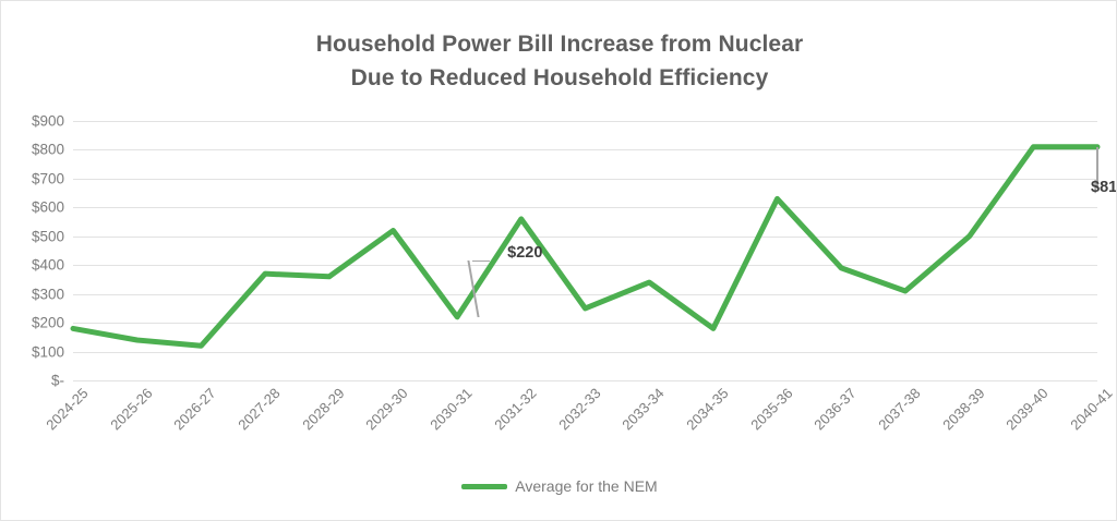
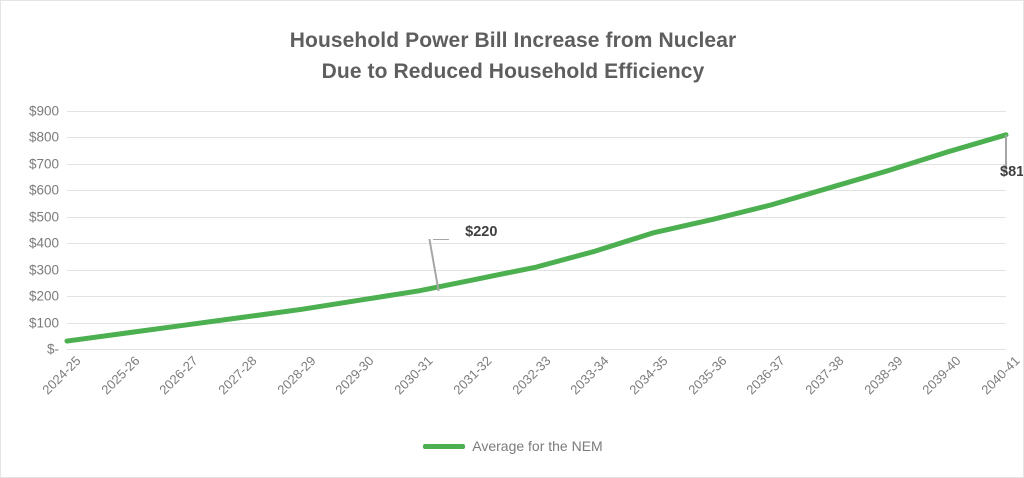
2024-25: $180 -> $30
2025-26: $140 -> $60
2026-27: $120 -> $90
2027-28: $370 -> $120
2028-29: $360 -> $150
2029-30: $520 -> $180
2031-32: $560 -> $260
2032-33: $250 -> $310
2033-34: $340 -> $370
2034-35: $180 -> $440
2035-36: $630 -> $490
2036-37: $390 -> $540
2037-38: $310 -> $610
2038-39: $500 -> $680
2039-40: $810 -> $740
